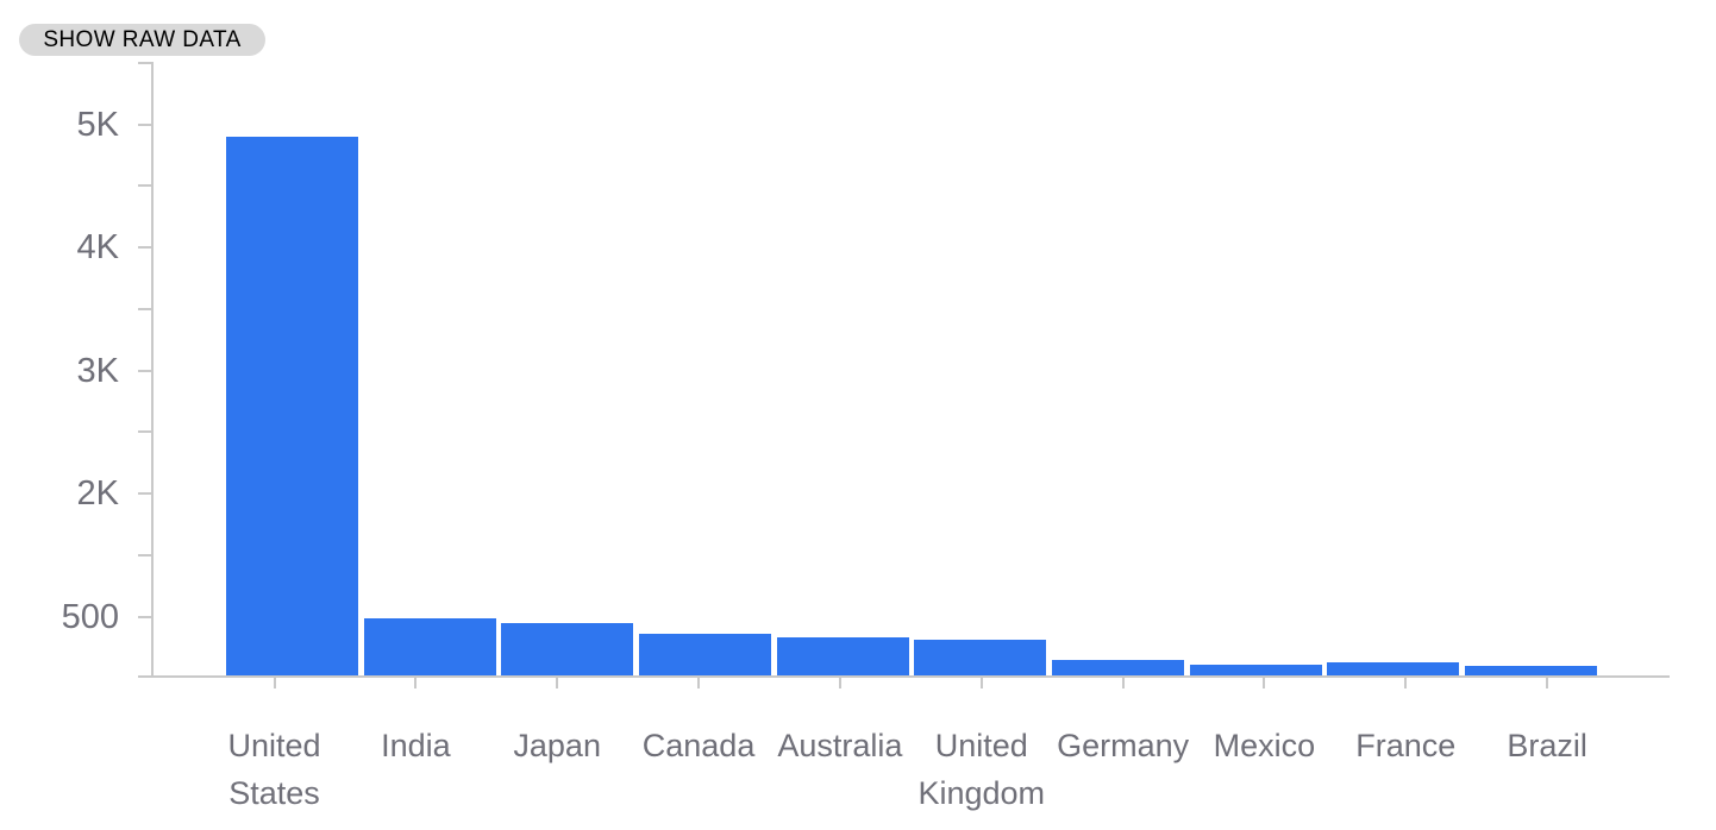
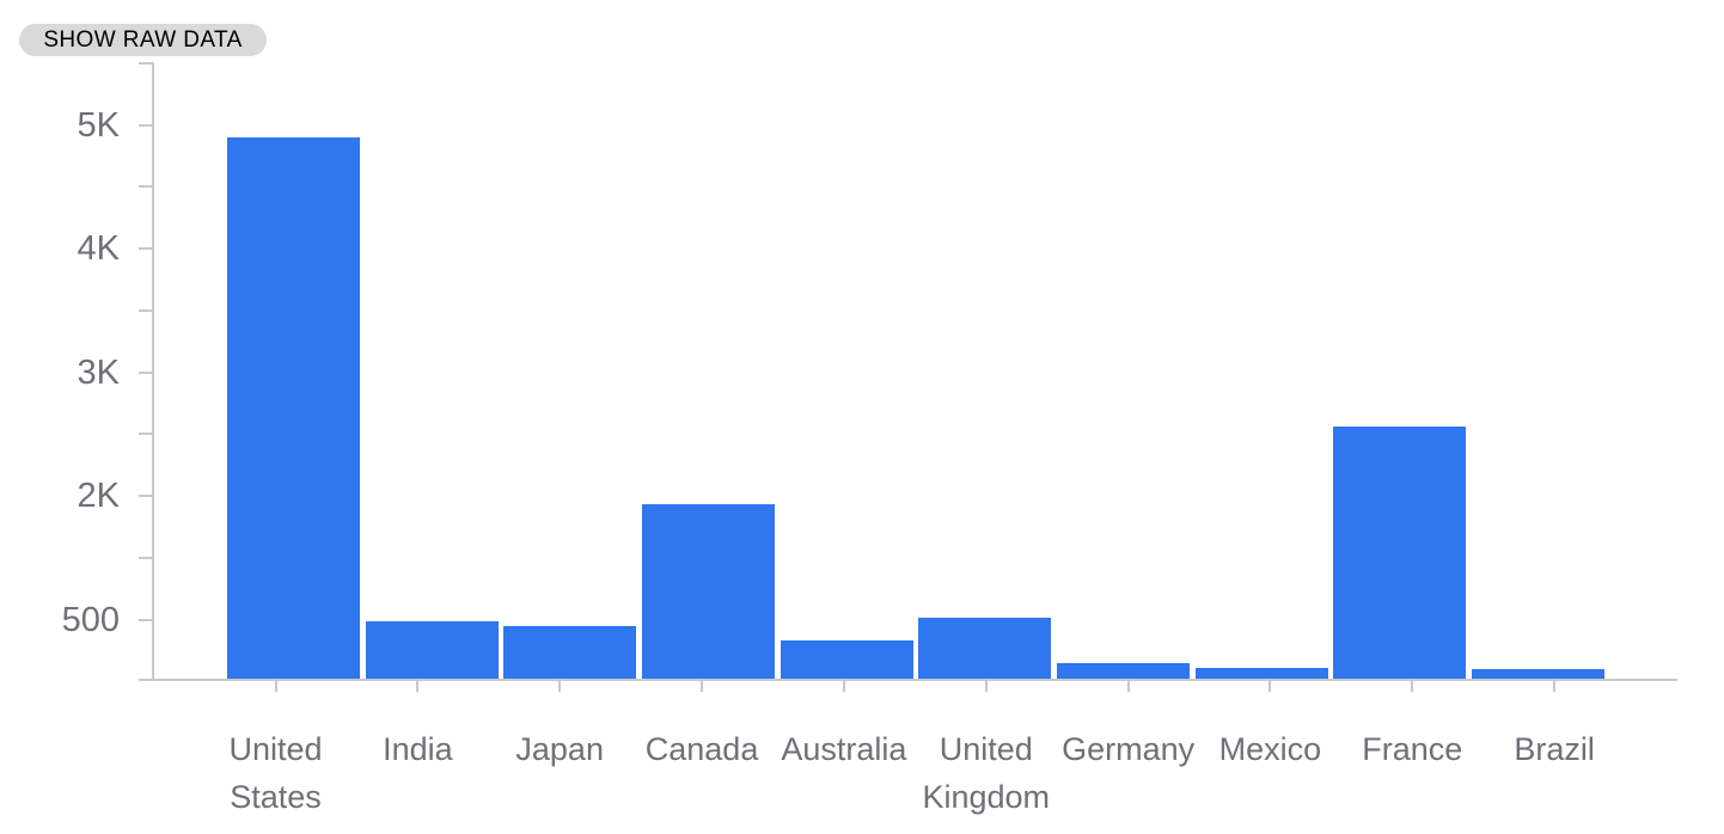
Canada: 0.38K -> 1.56K
United Kingdom: 0.32K -> 0.55K
France: 0.12K -> 2.26K
